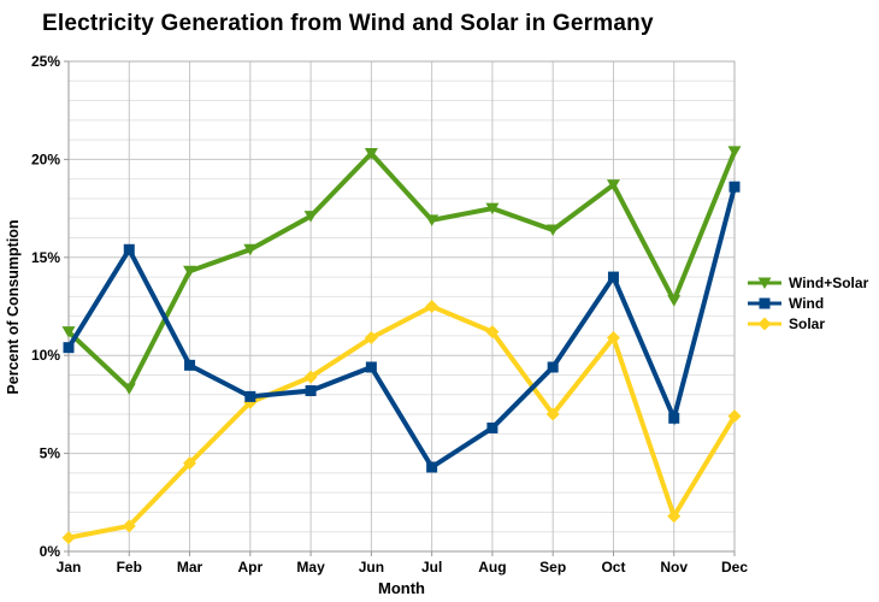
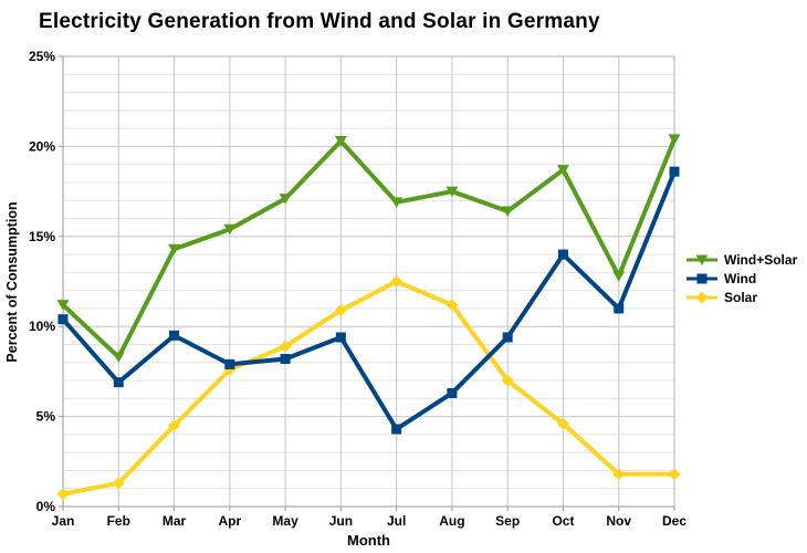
Wind/Feb: 15.4% -> 6.9%
Solar/Oct: 10.9% -> 4.6%
Wind/Nov: 6.8% -> 11.0%
Solar/Dec: 6.9% -> 1.8%
